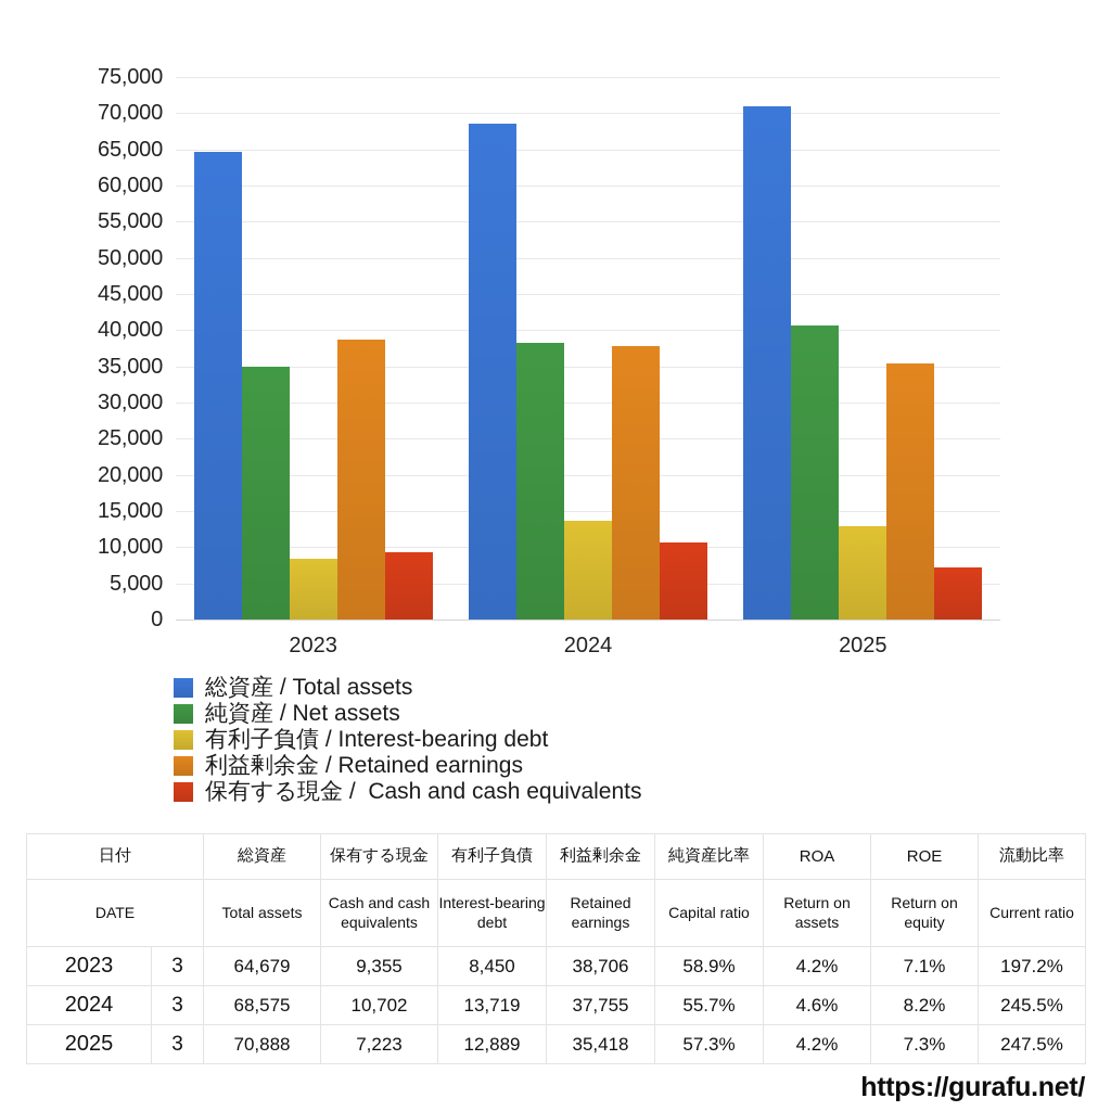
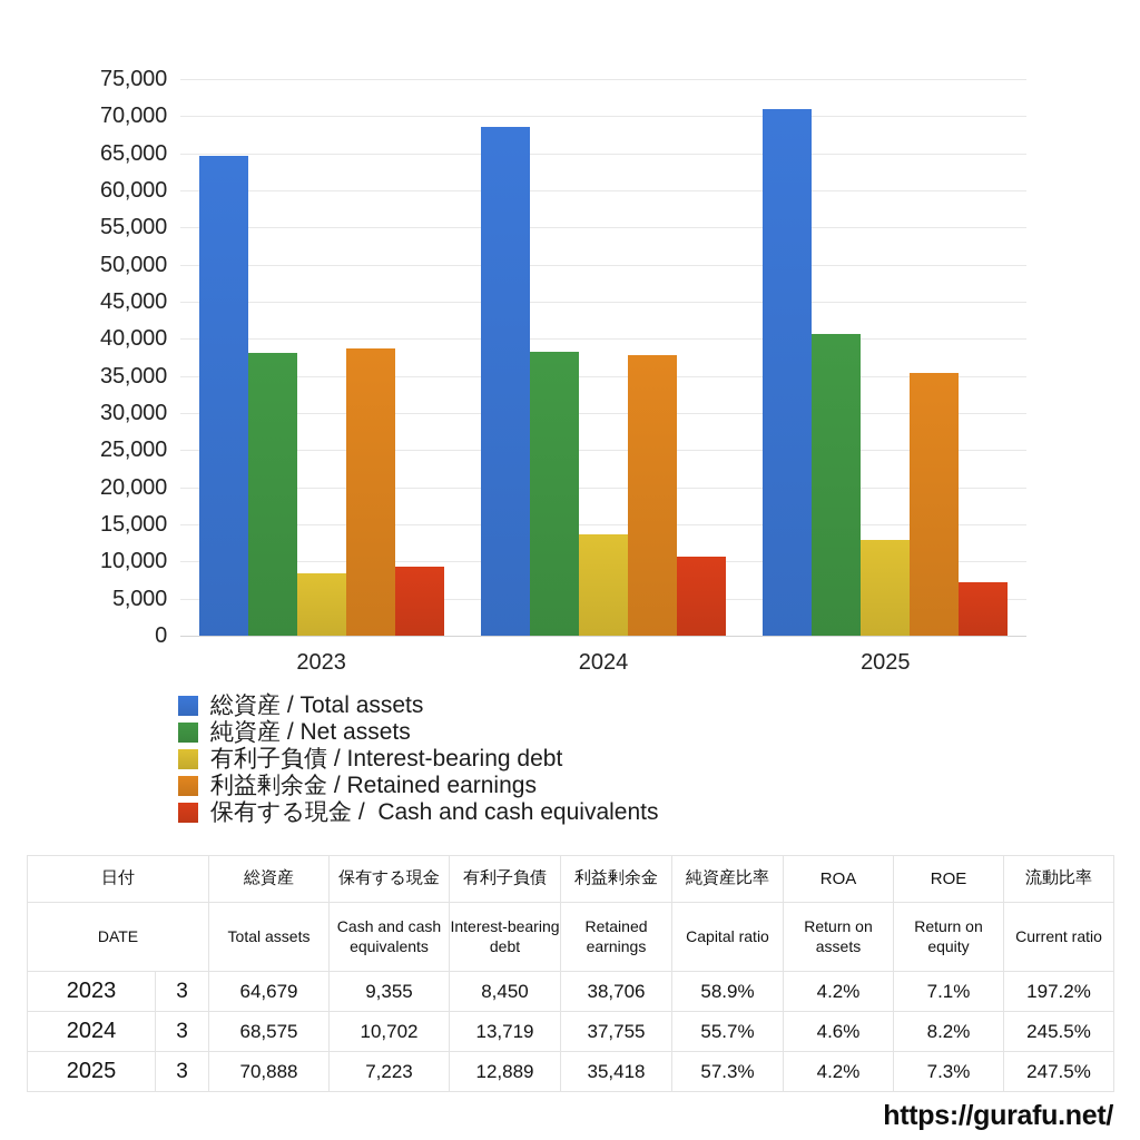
純資産 / Net assets/2023: 35000 -> 38000
